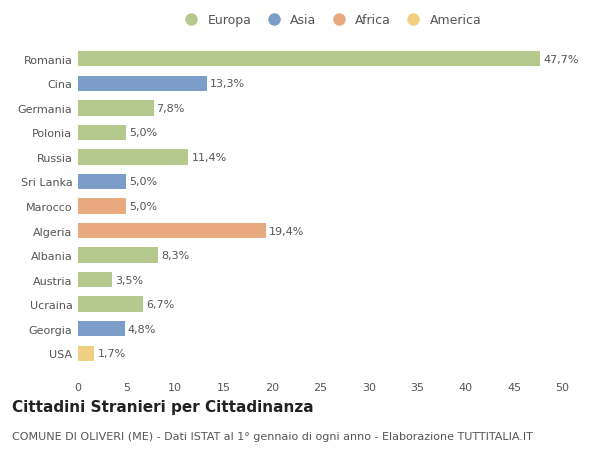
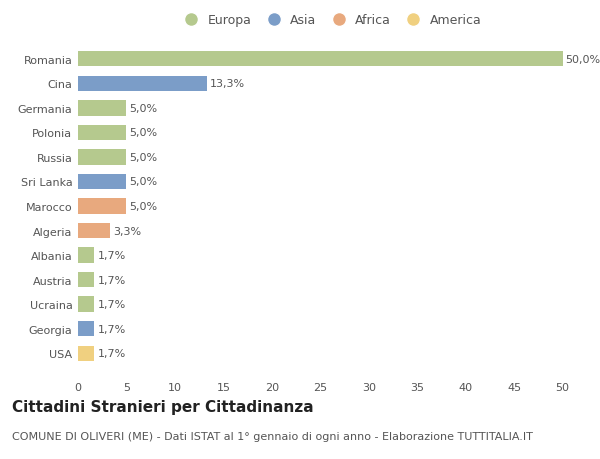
Romania: 47,7% -> 50,0%
Germania: 7,8% -> 5,0%
Russia: 11,4% -> 5,0%
Algeria: 19,4% -> 3,3%
Albania: 8,3% -> 1,7%
Austria: 3,5% -> 1,7%
Ucraina: 6,7% -> 1,7%
Georgia: 4,8% -> 1,7%
